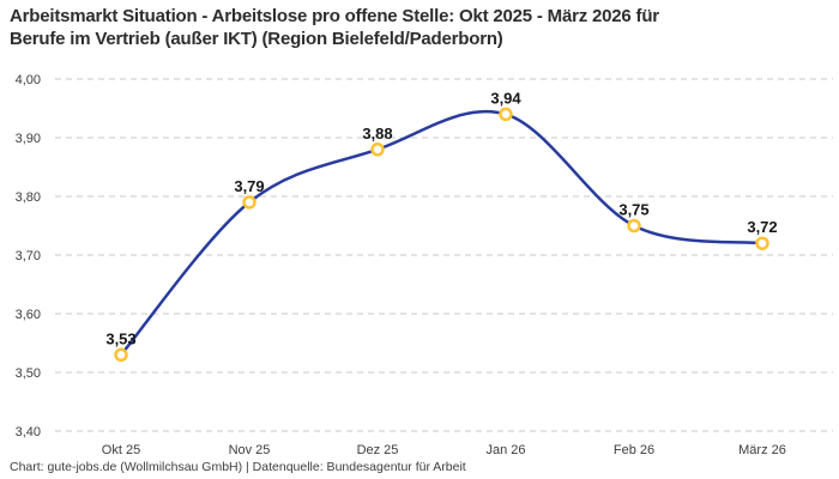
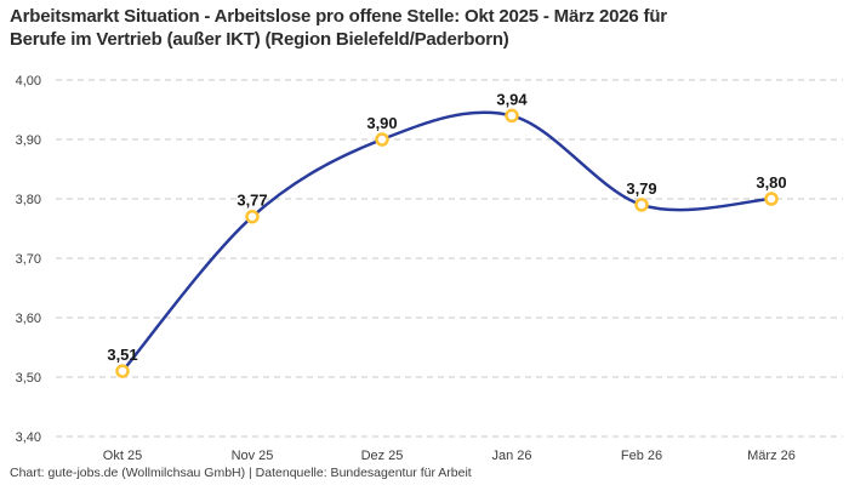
Okt 25: 3,53 -> 3,51
Nov 25: 3,79 -> 3,77
Dez 25: 3,88 -> 3,90
Feb 26: 3,75 -> 3,79
März 26: 3,72 -> 3,80
